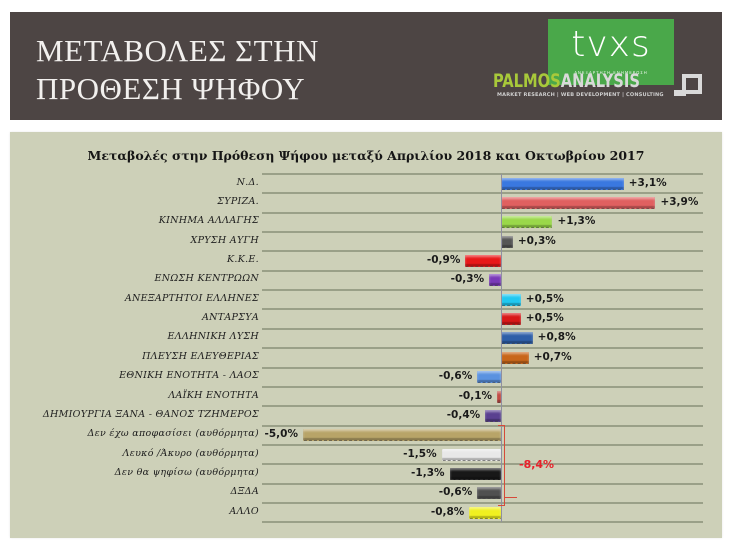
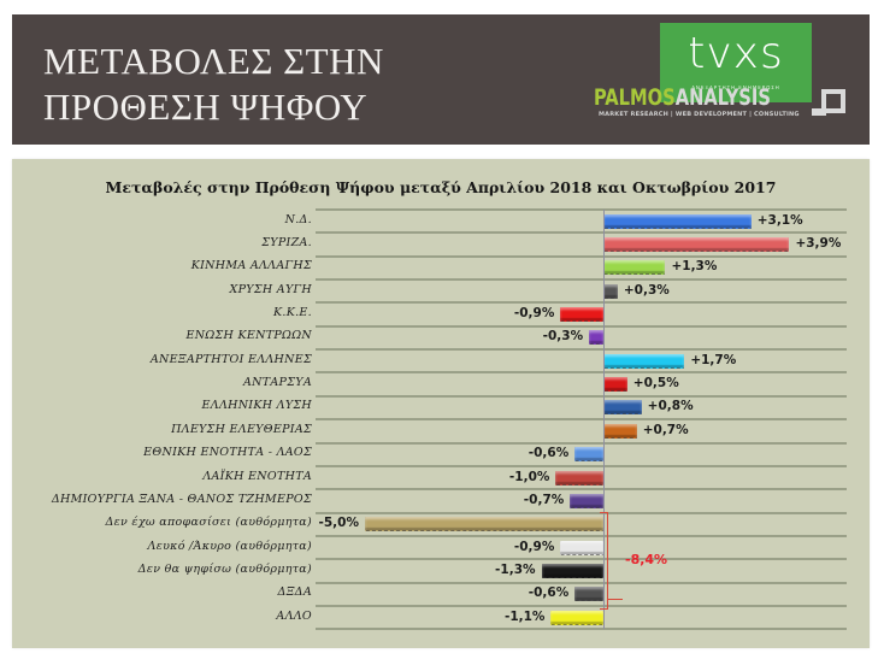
ΑΝΕΞΑΡΤΗΤΟΙ ΕΛΛΗΝΕΣ: +0,5% -> +1,7%
ΛΑΪΚΗ ΕΝΟΤΗΤΑ: -0,1% -> -1,0%
ΔΗΜΙΟΥΡΓΙΑ ΞΑΝΑ - ΘΑΝΟΣ ΤΖΗΜΕΡΟΣ: -0,4% -> -0,7%
Λευκό /Άκυρο (αυθόρμητα): -1,5% -> -0,9%
ΑΛΛΟ: -0,8% -> -1,1%
